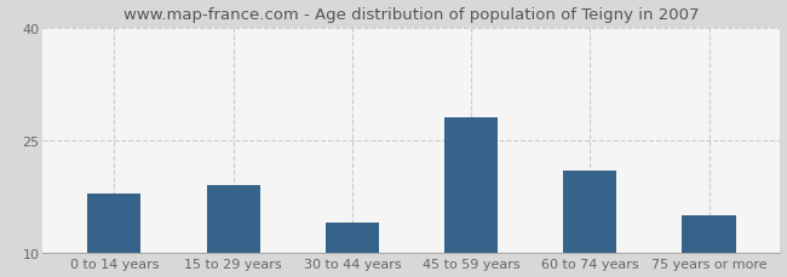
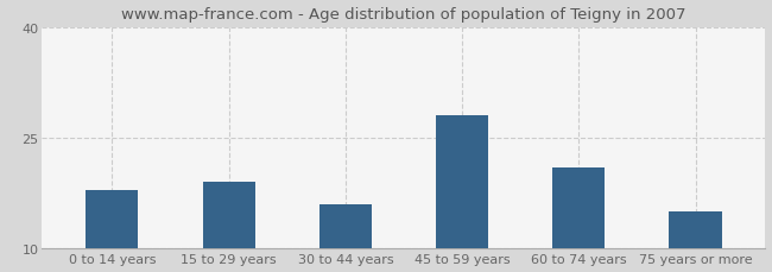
30 to 44 years: 14 -> 16
